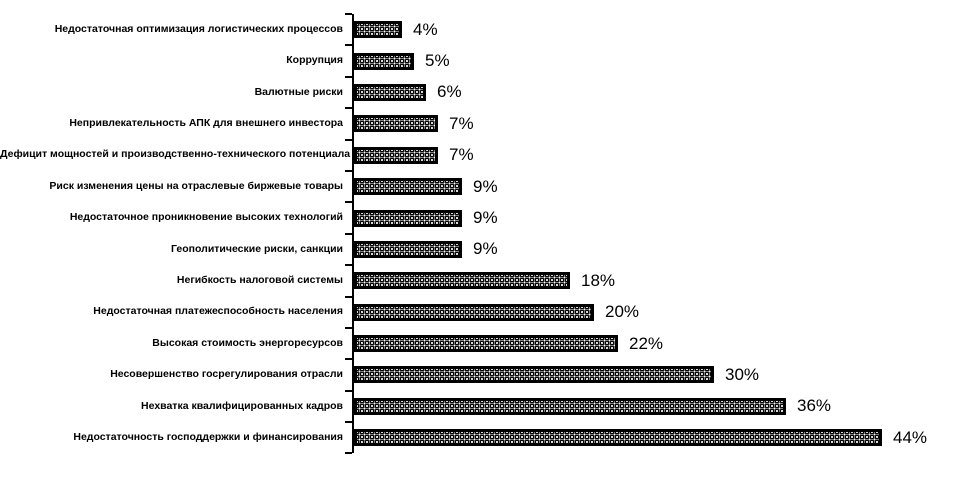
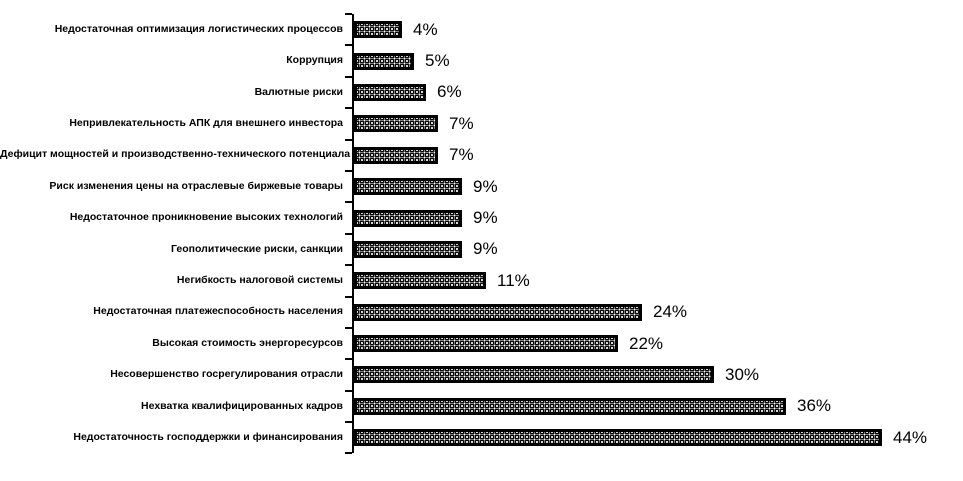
Негибкость налоговой системы: 18% -> 11%
Недостаточная платежеспособность населения: 20% -> 24%
